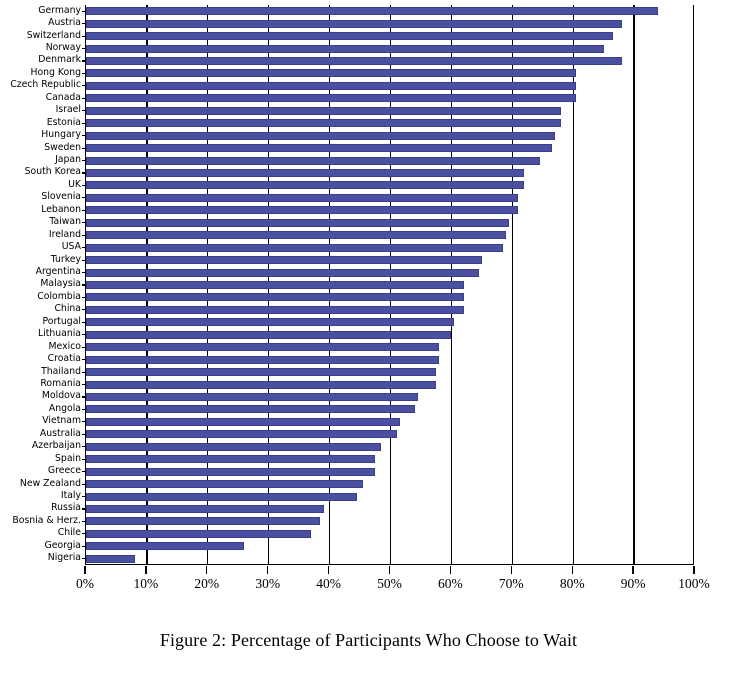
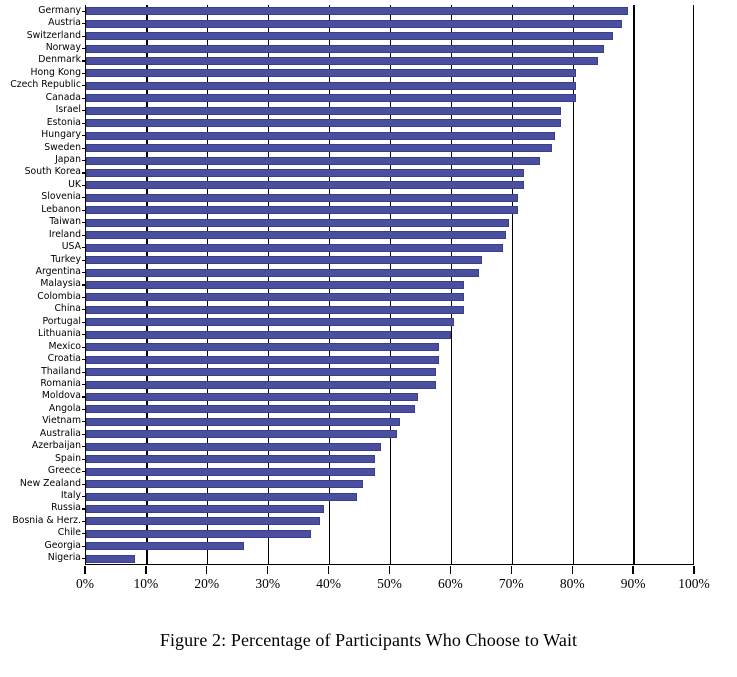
Germany: 94% -> 89%
Denmark: 88% -> 84%
